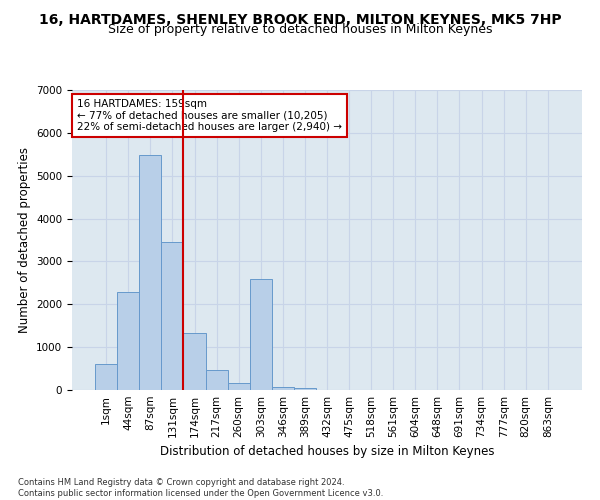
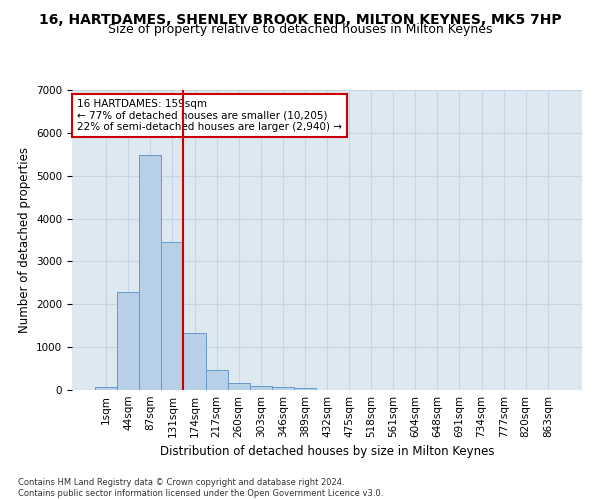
1sqm: 600 -> 80
303sqm: 2600 -> 100
